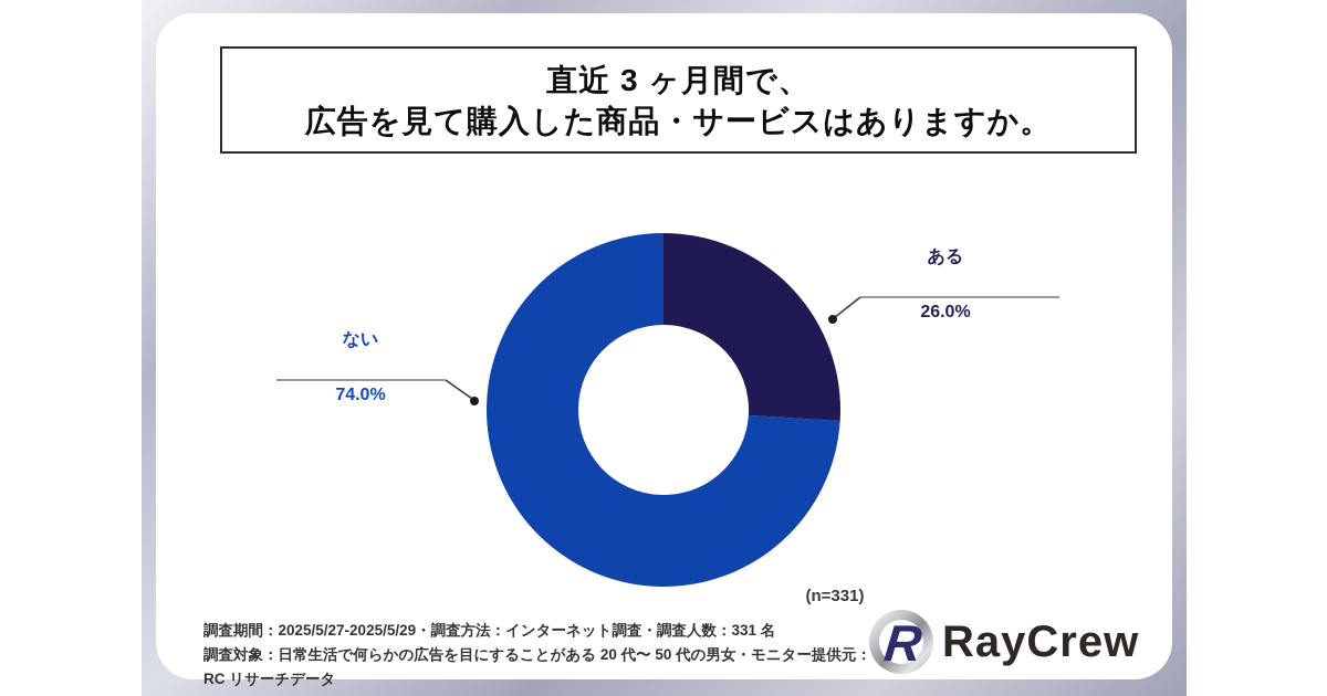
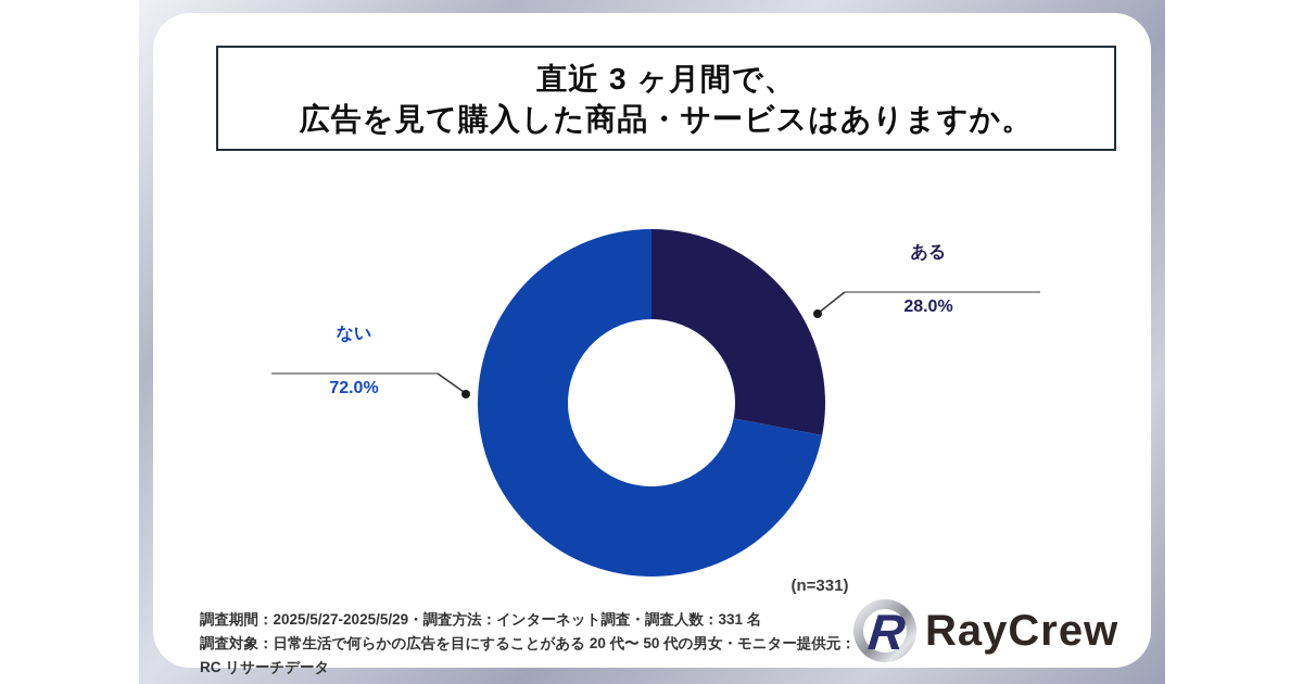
ある: 26.0% -> 28.0%
ない: 74.0% -> 72.0%
